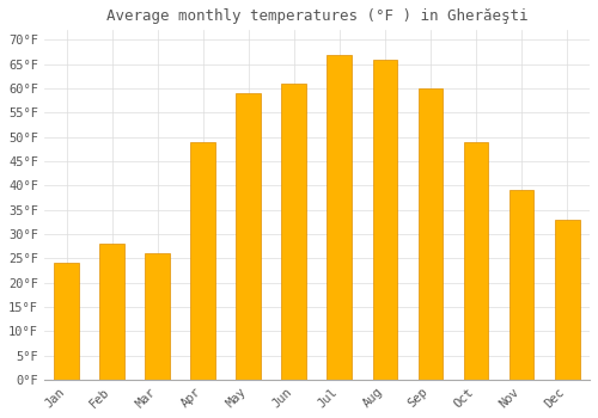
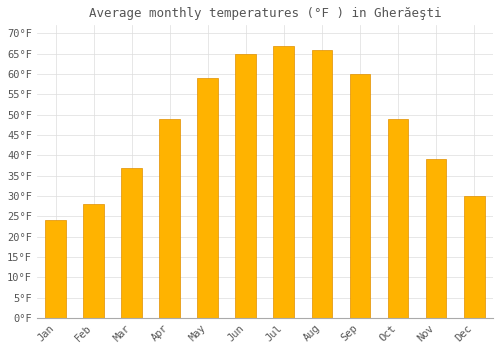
Mar: 26°F -> 37°F
Jun: 61°F -> 65°F
Dec: 33°F -> 30°F
